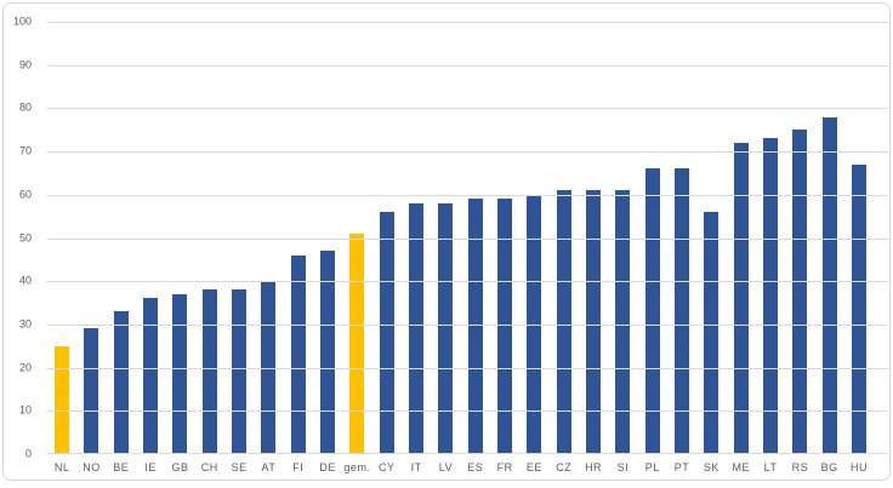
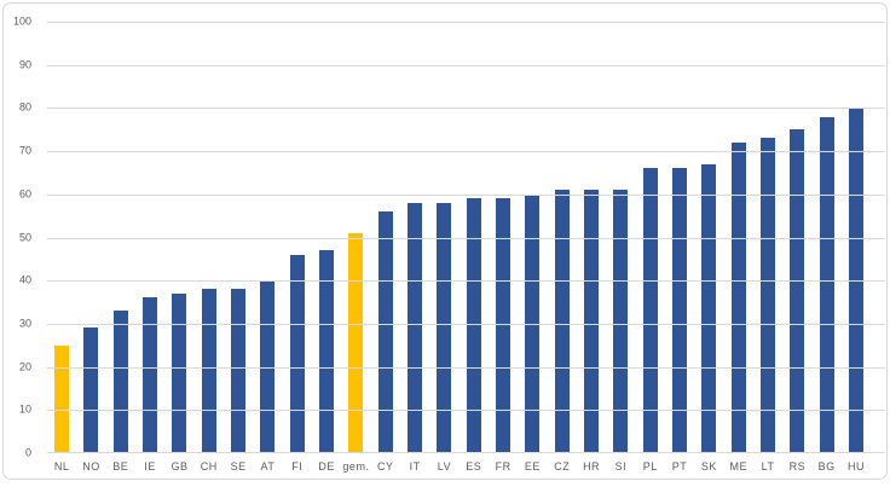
SK: 56 -> 67
HU: 67 -> 80
